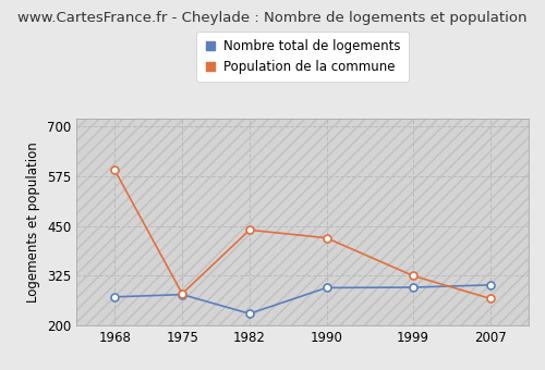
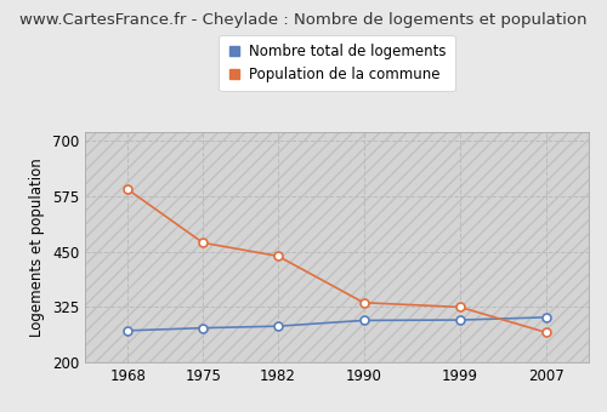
Population de la commune/1975: 280 -> 470
Nombre total de logements/1982: 230 -> 282
Population de la commune/1990: 420 -> 335
